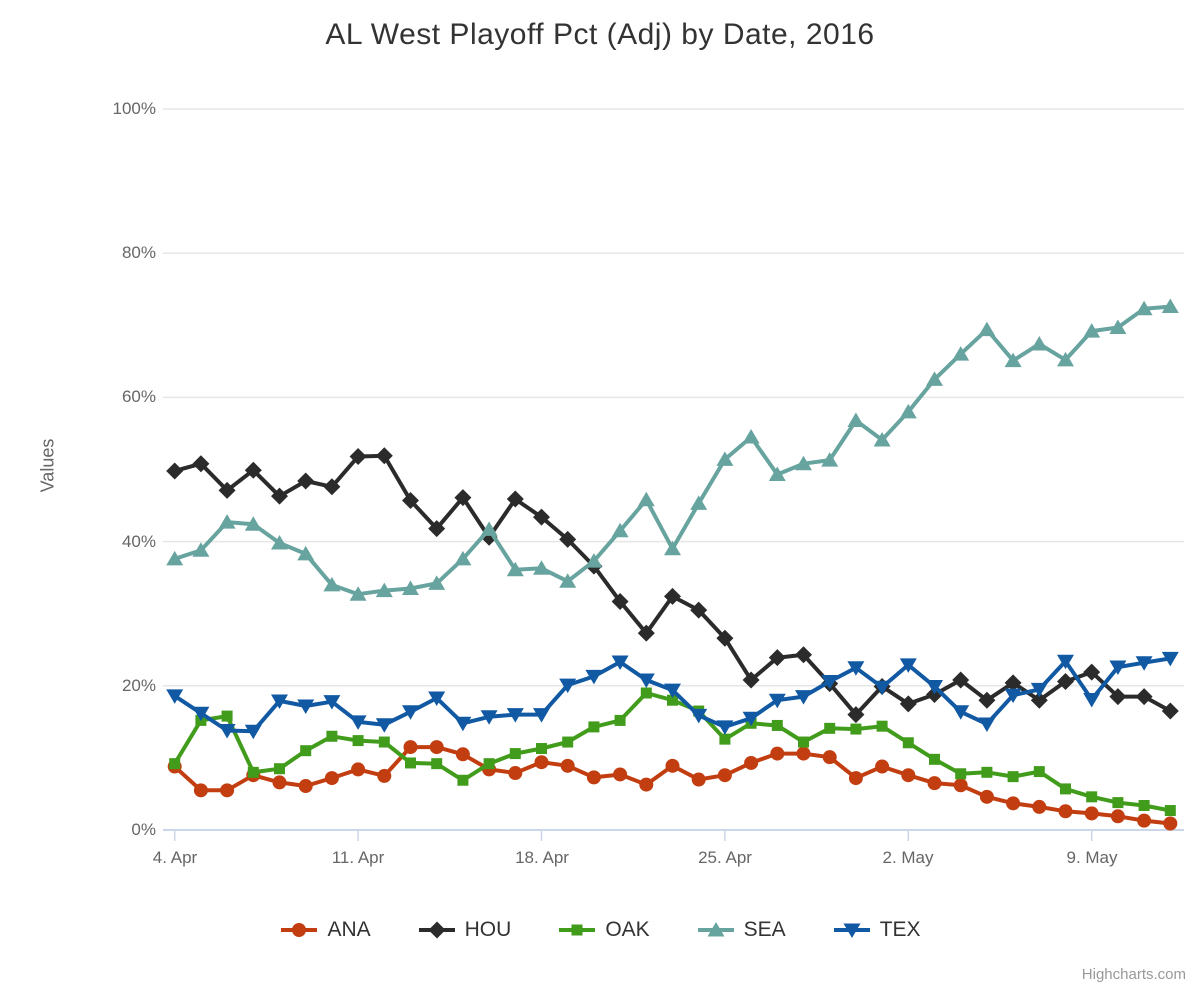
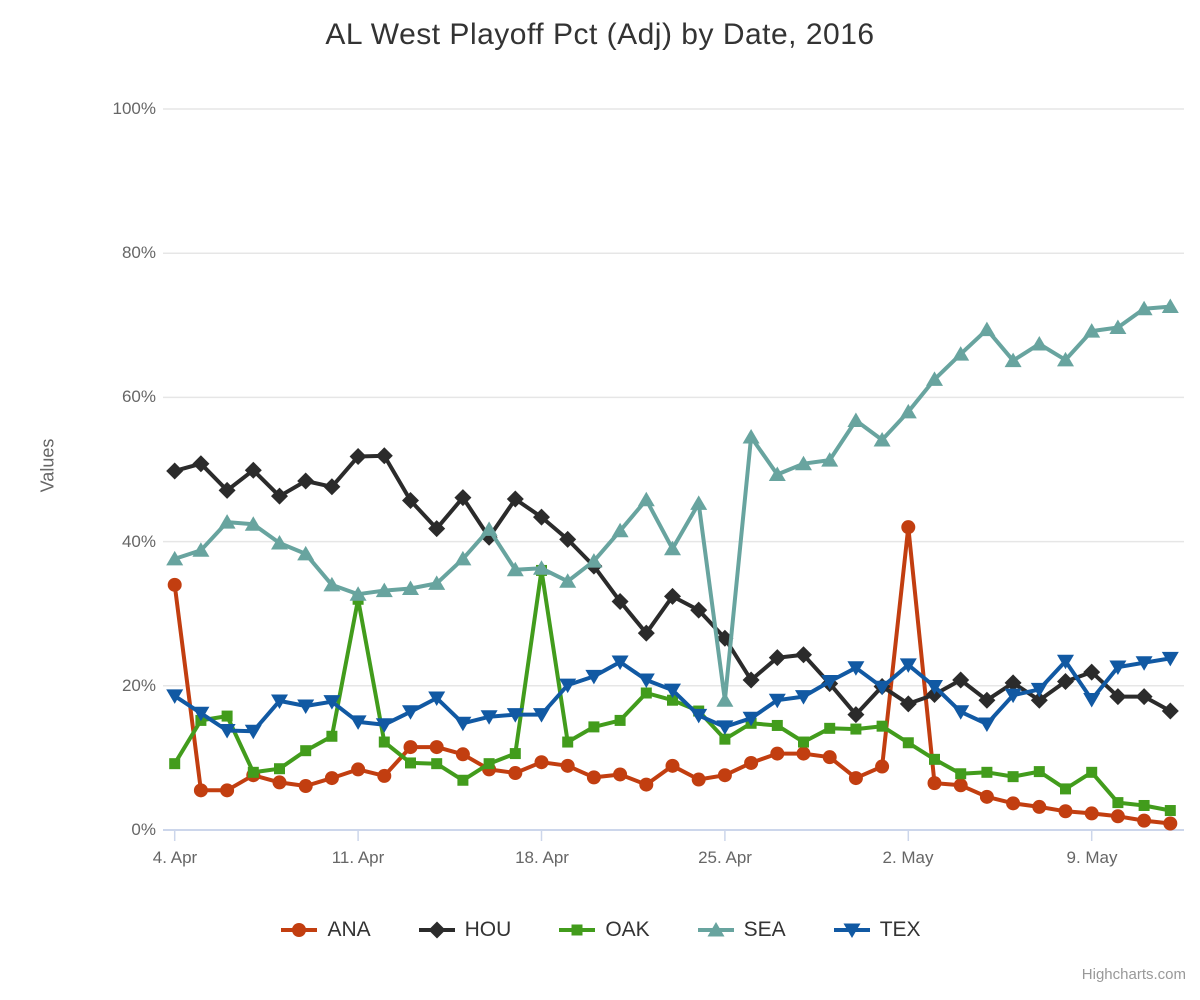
ANA/4. Apr: 9% -> 34%
OAK/11. Apr: 12% -> 32%
OAK/18. Apr: 11% -> 36%
SEA/25. Apr: 51% -> 18%
ANA/2. May: 8% -> 42%
OAK/9. May: 5% -> 8%
